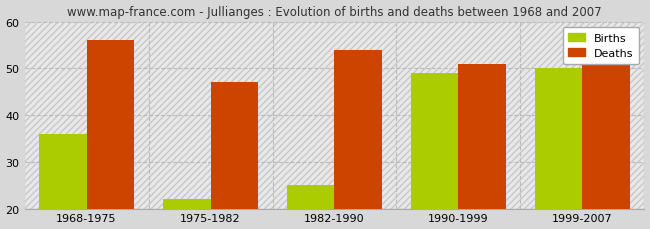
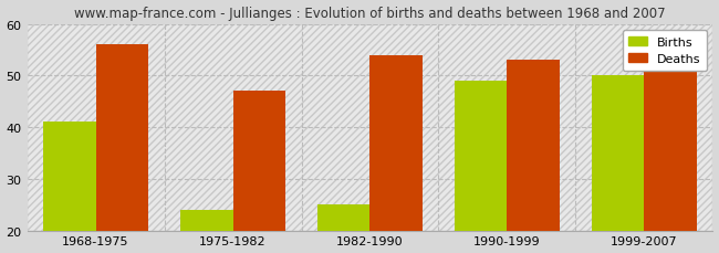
Births/1968-1975: 36 -> 41
Births/1975-1982: 22 -> 24
Deaths/1990-1999: 51 -> 53
